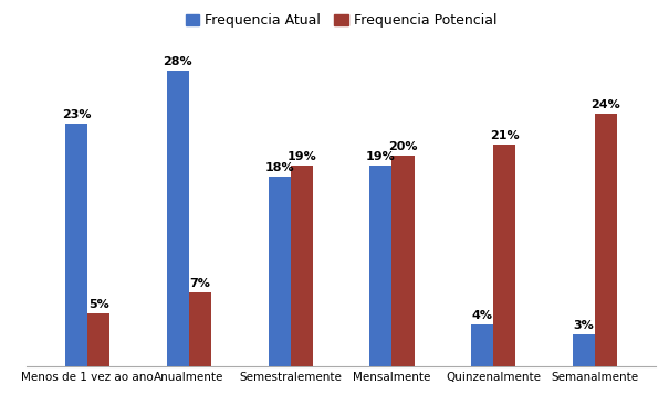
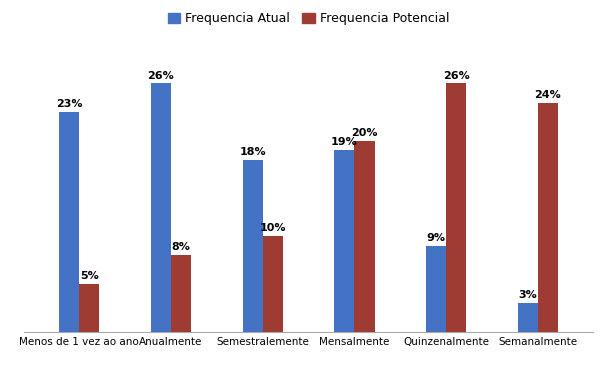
Frequencia Atual/Anualmente: 28% -> 26%
Frequencia Potencial/Anualmente: 7% -> 8%
Frequencia Potencial/Semestralemente: 19% -> 10%
Frequencia Atual/Quinzenalmente: 4% -> 9%
Frequencia Potencial/Quinzenalmente: 21% -> 26%
